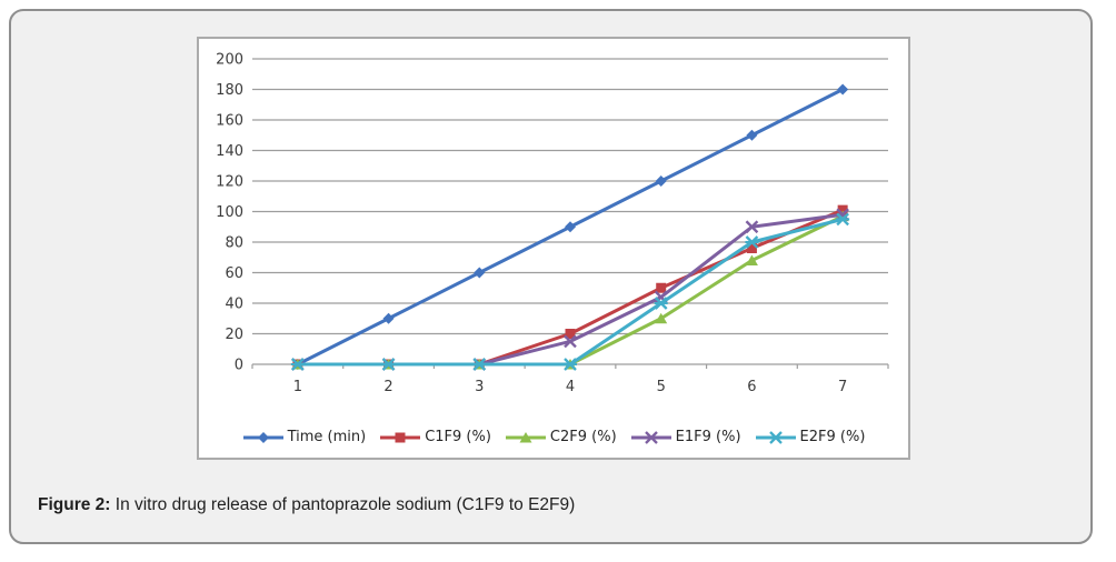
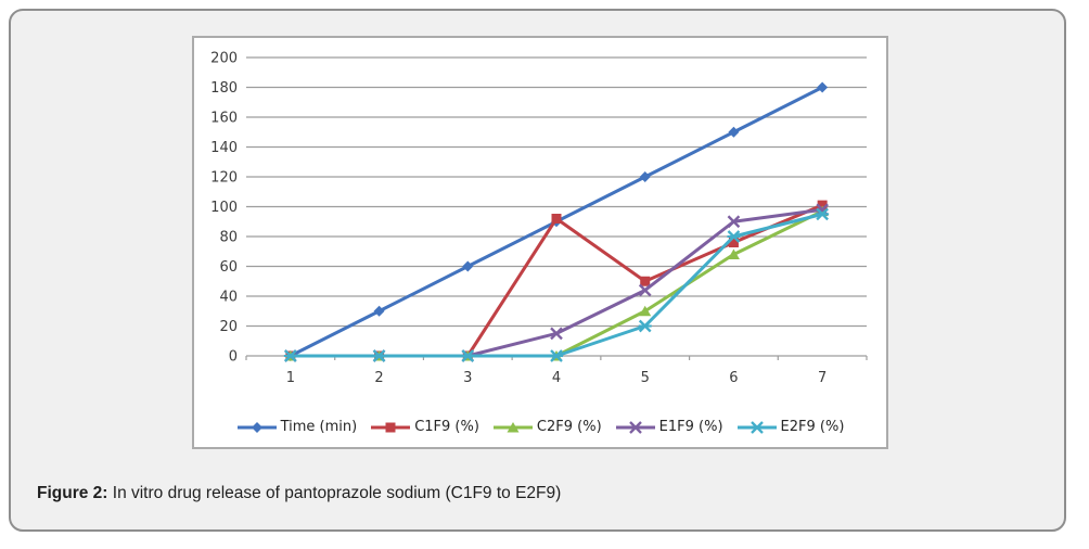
C1F9 (%)/4: 20 -> 92
E2F9 (%)/5: 40 -> 20
